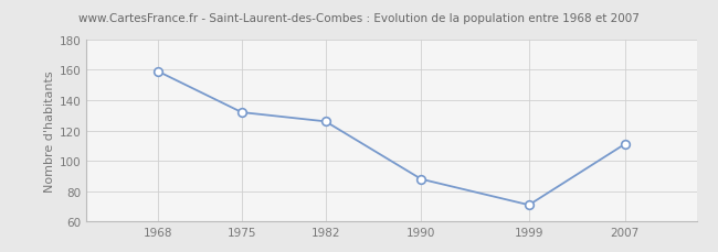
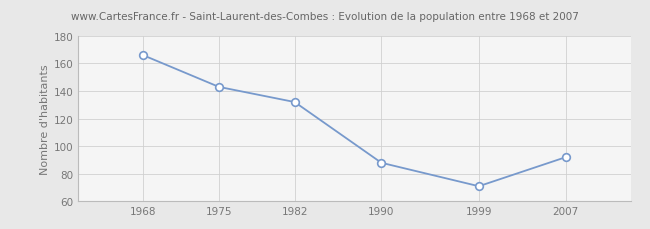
1968: 159 -> 166
1975: 132 -> 143
1982: 126 -> 132
2007: 111 -> 92
